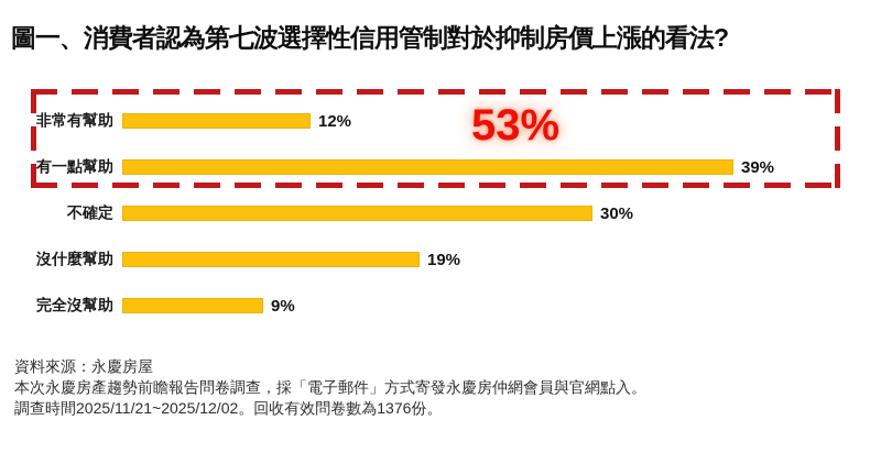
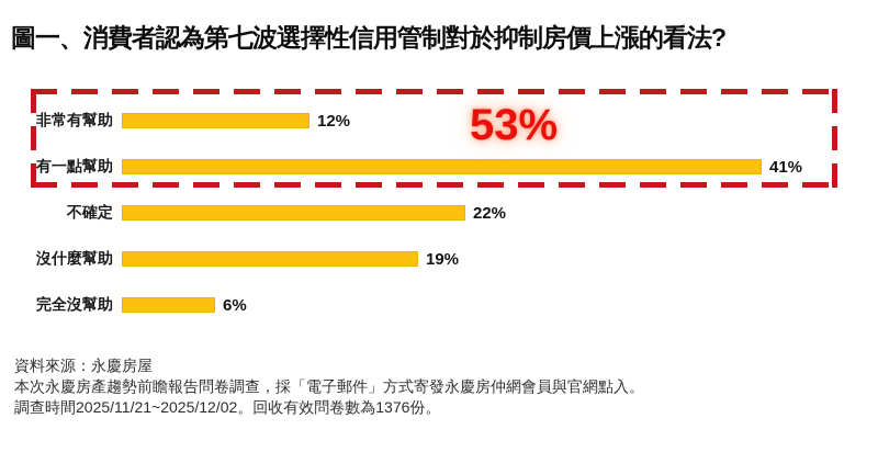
有一點幫助: 39% -> 41%
不確定: 30% -> 22%
完全沒幫助: 9% -> 6%
